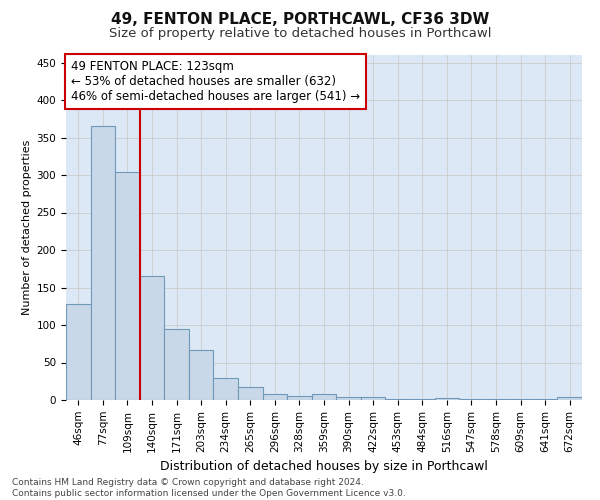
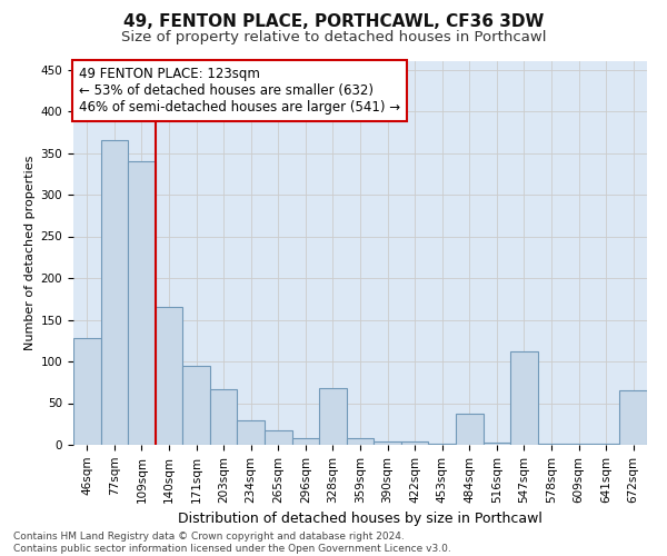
109sqm: 304 -> 340
328sqm: 6 -> 68
484sqm: 1 -> 38
547sqm: 1 -> 112
672sqm: 4 -> 66
